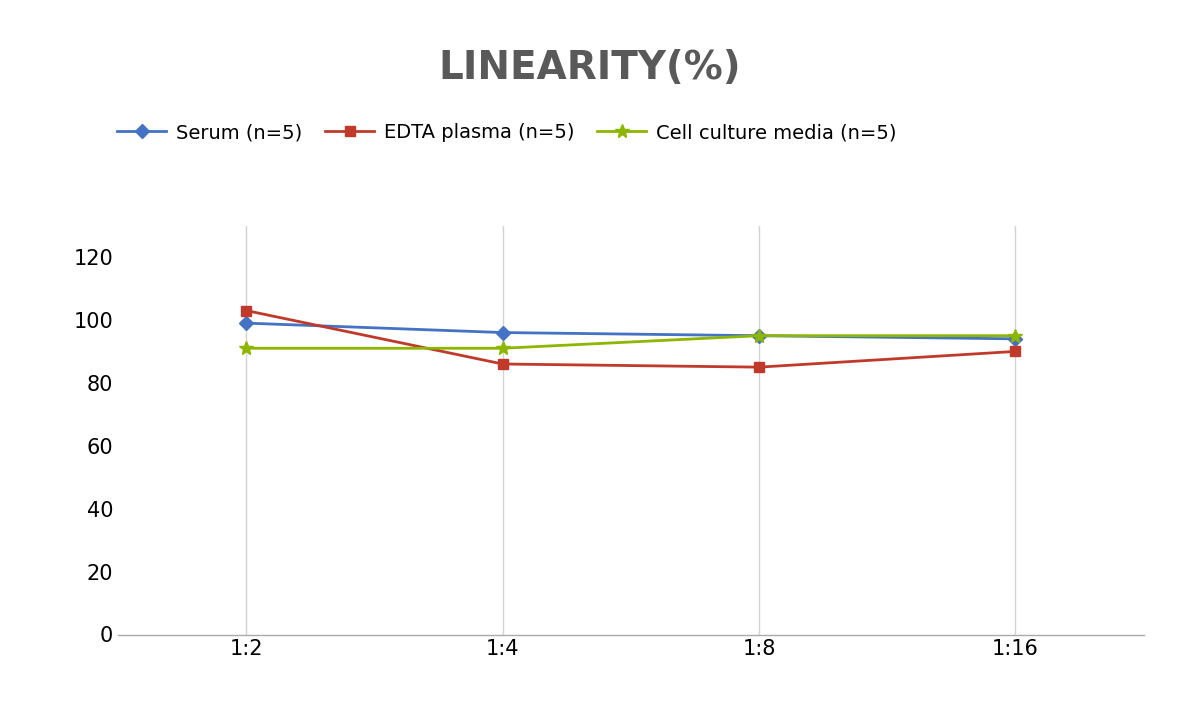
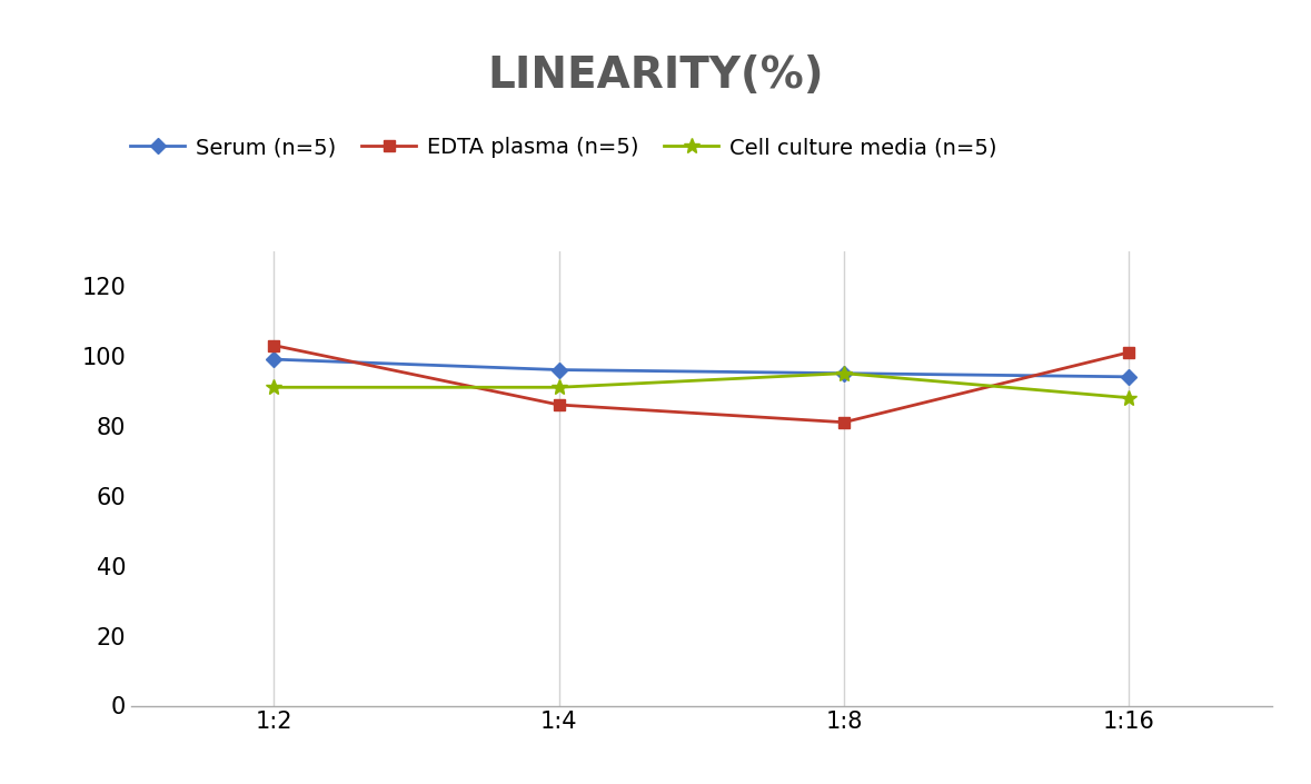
EDTA plasma (n=5)/1:8: 85 -> 81
EDTA plasma (n=5)/1:16: 90 -> 101
Cell culture media (n=5)/1:16: 95 -> 88
